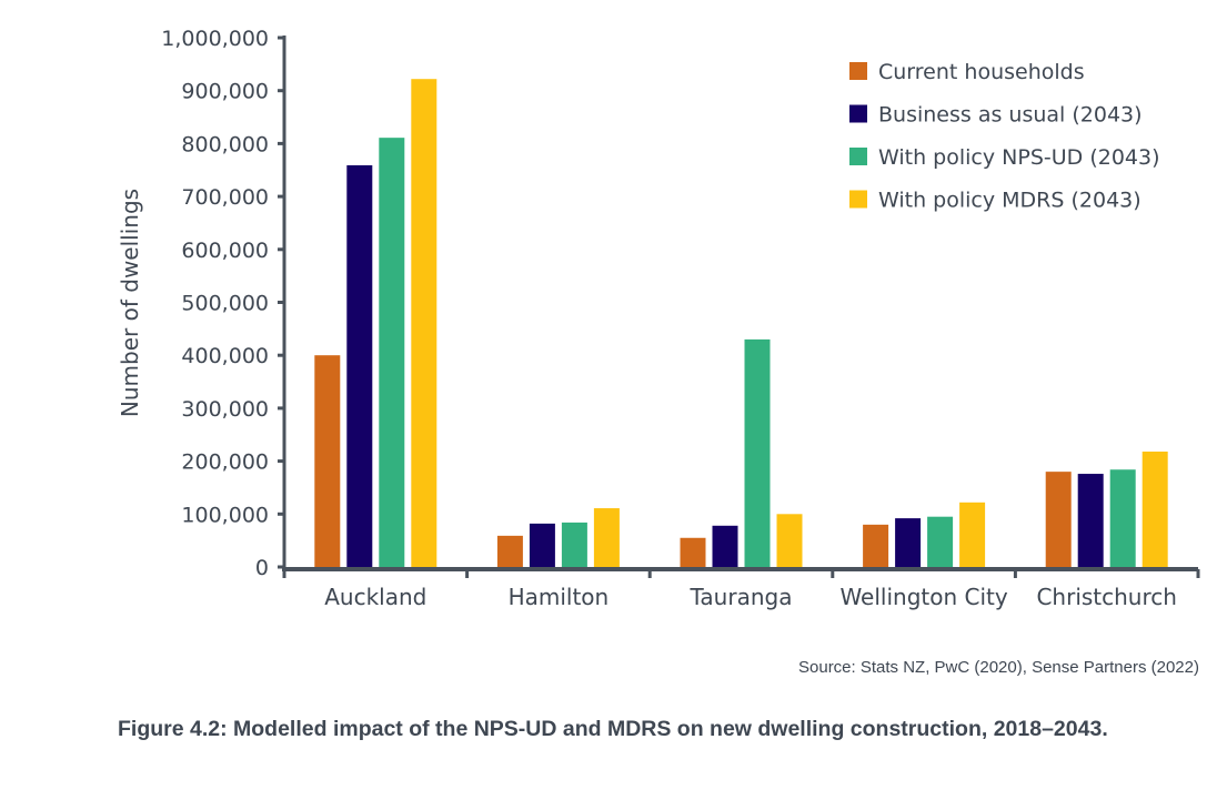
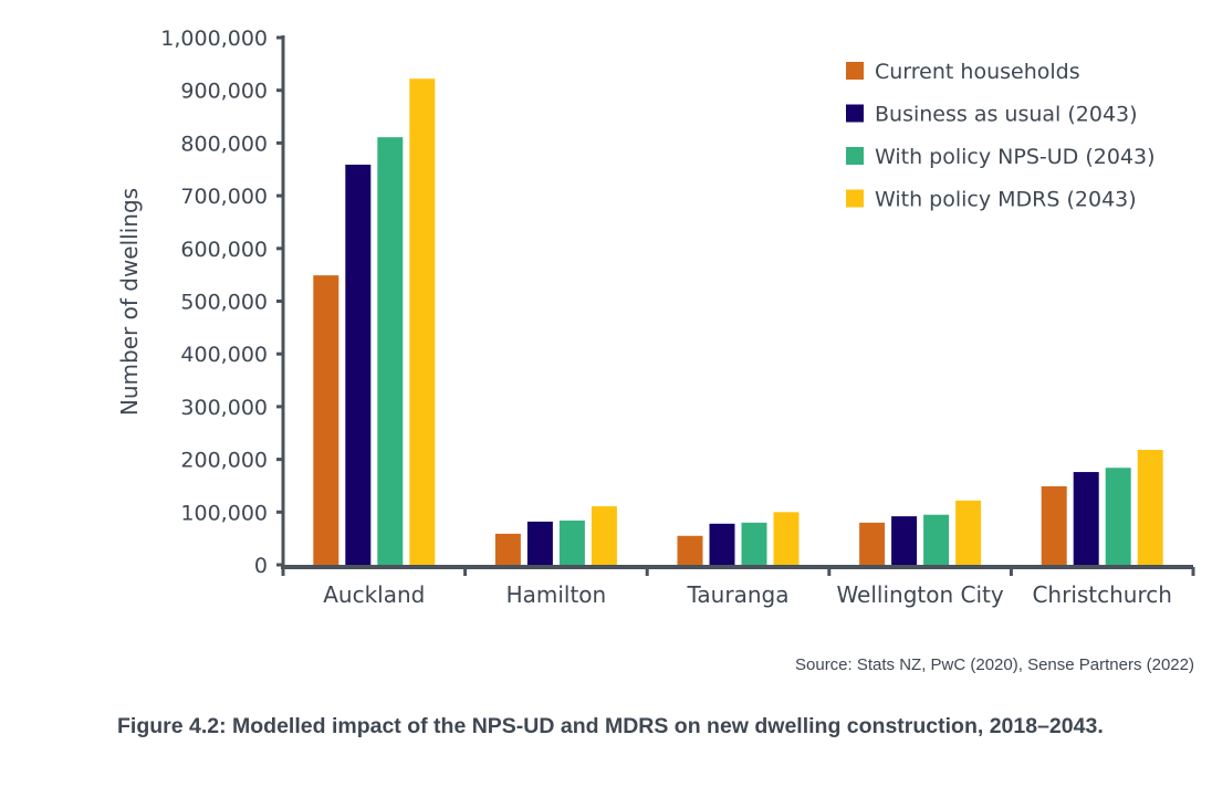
Current households/Auckland: 400000 -> 550000
With policy NPS-UD (2043)/Tauranga: 430000 -> 80000
Current households/Christchurch: 180000 -> 150000
